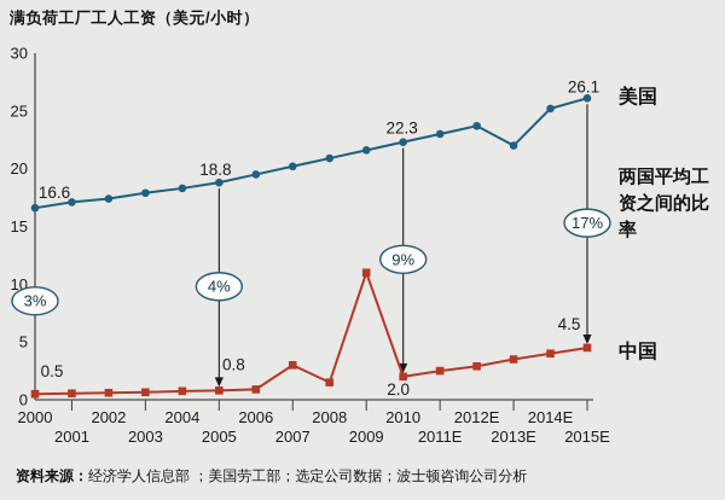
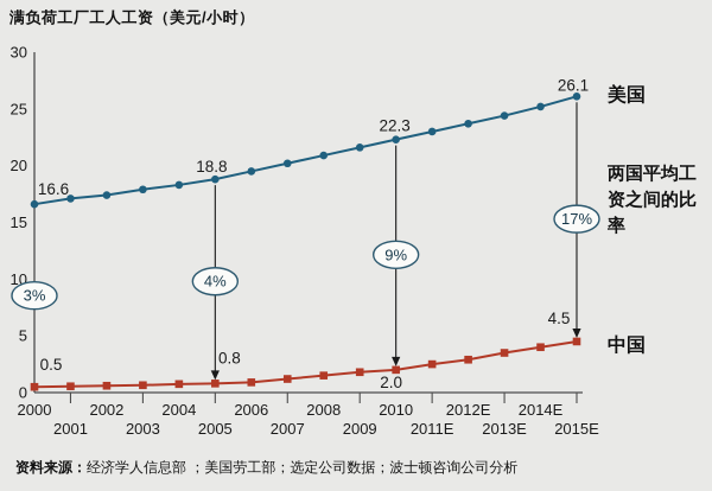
中国/2007: 3 -> 1
中国/2009: 11 -> 2
美国/2013E: 22 -> 24
